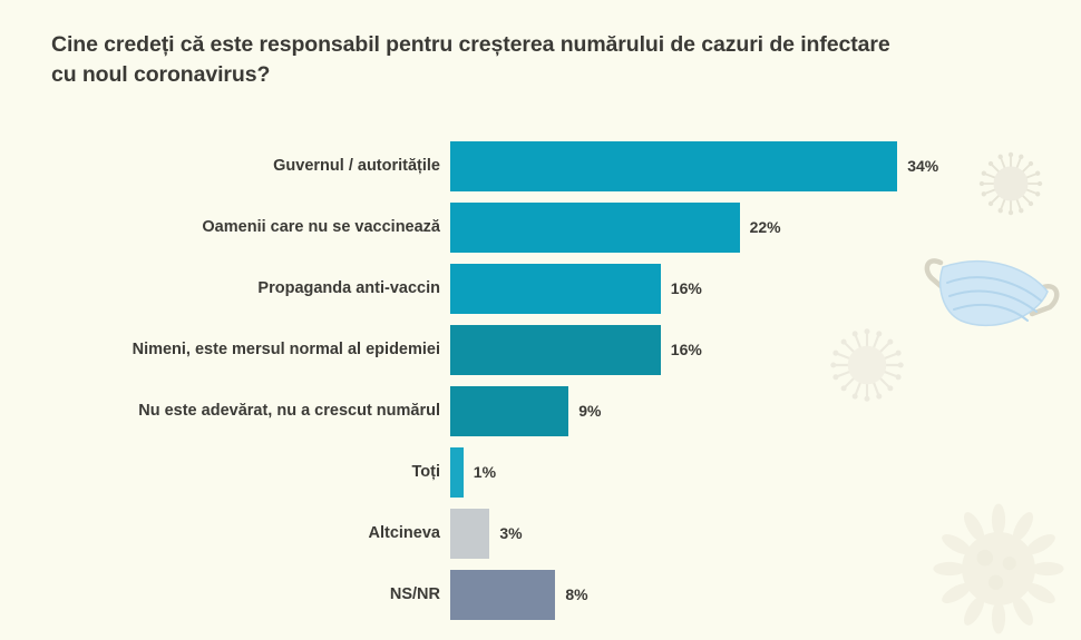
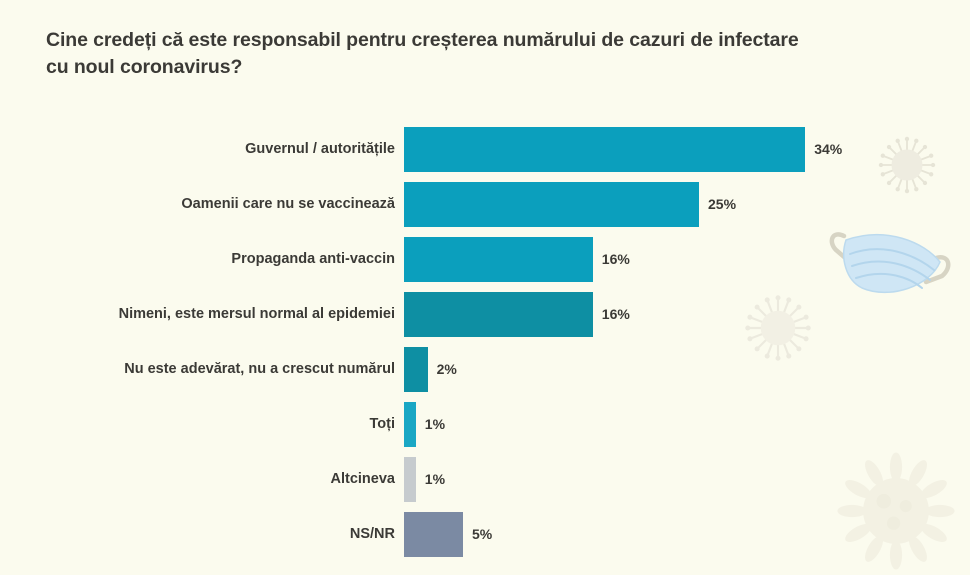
Oamenii care nu se vaccinează: 22% -> 25%
Nu este adevărat, nu a crescut numărul: 9% -> 2%
Altcineva: 3% -> 1%
NS/NR: 8% -> 5%
